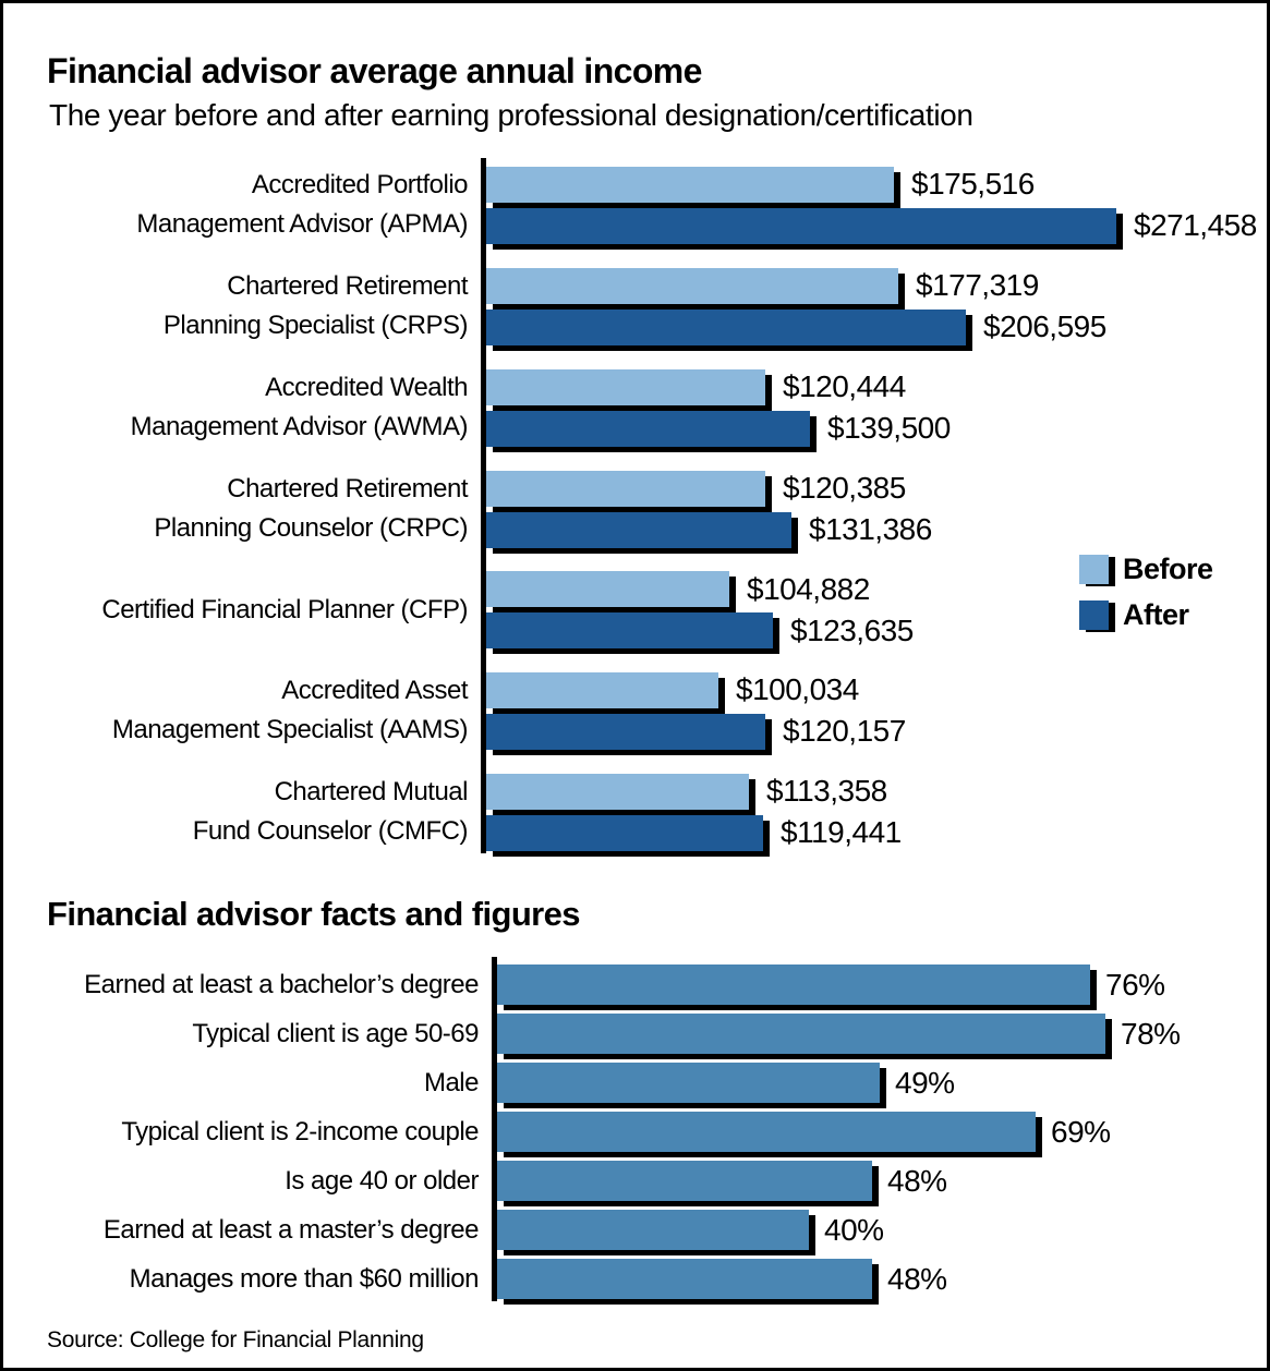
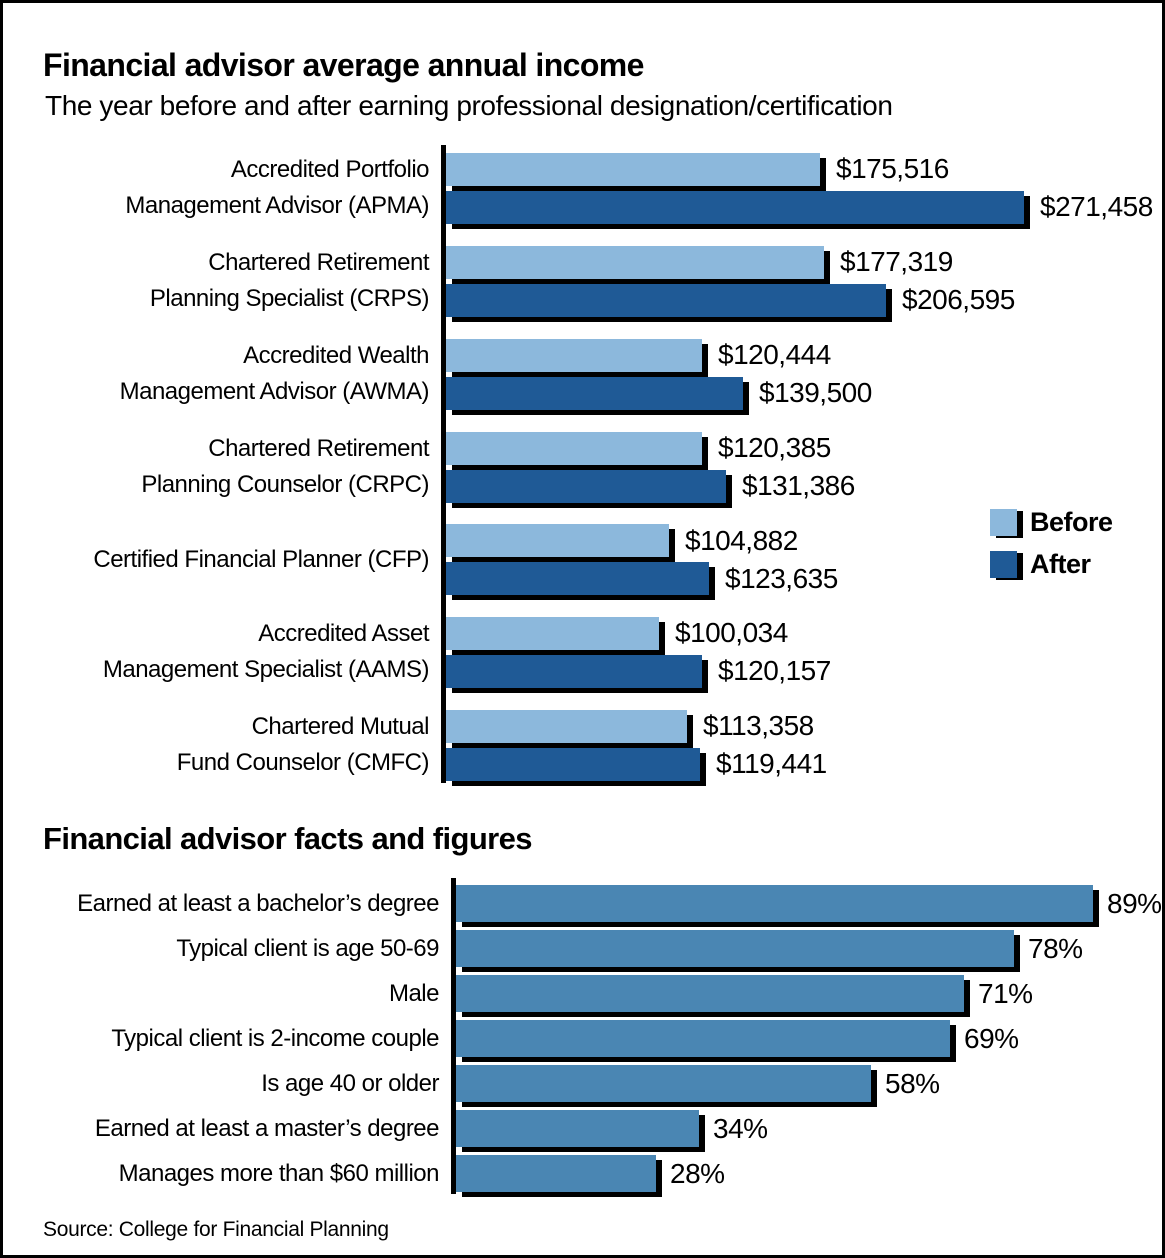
Financial advisor facts and figures/Earned at least a bachelor’s degree: 76% -> 89%
Financial advisor facts and figures/Male: 49% -> 71%
Financial advisor facts and figures/Is age 40 or older: 48% -> 58%
Financial advisor facts and figures/Earned at least a master’s degree: 40% -> 34%
Financial advisor facts and figures/Manages more than $60 million: 48% -> 28%
